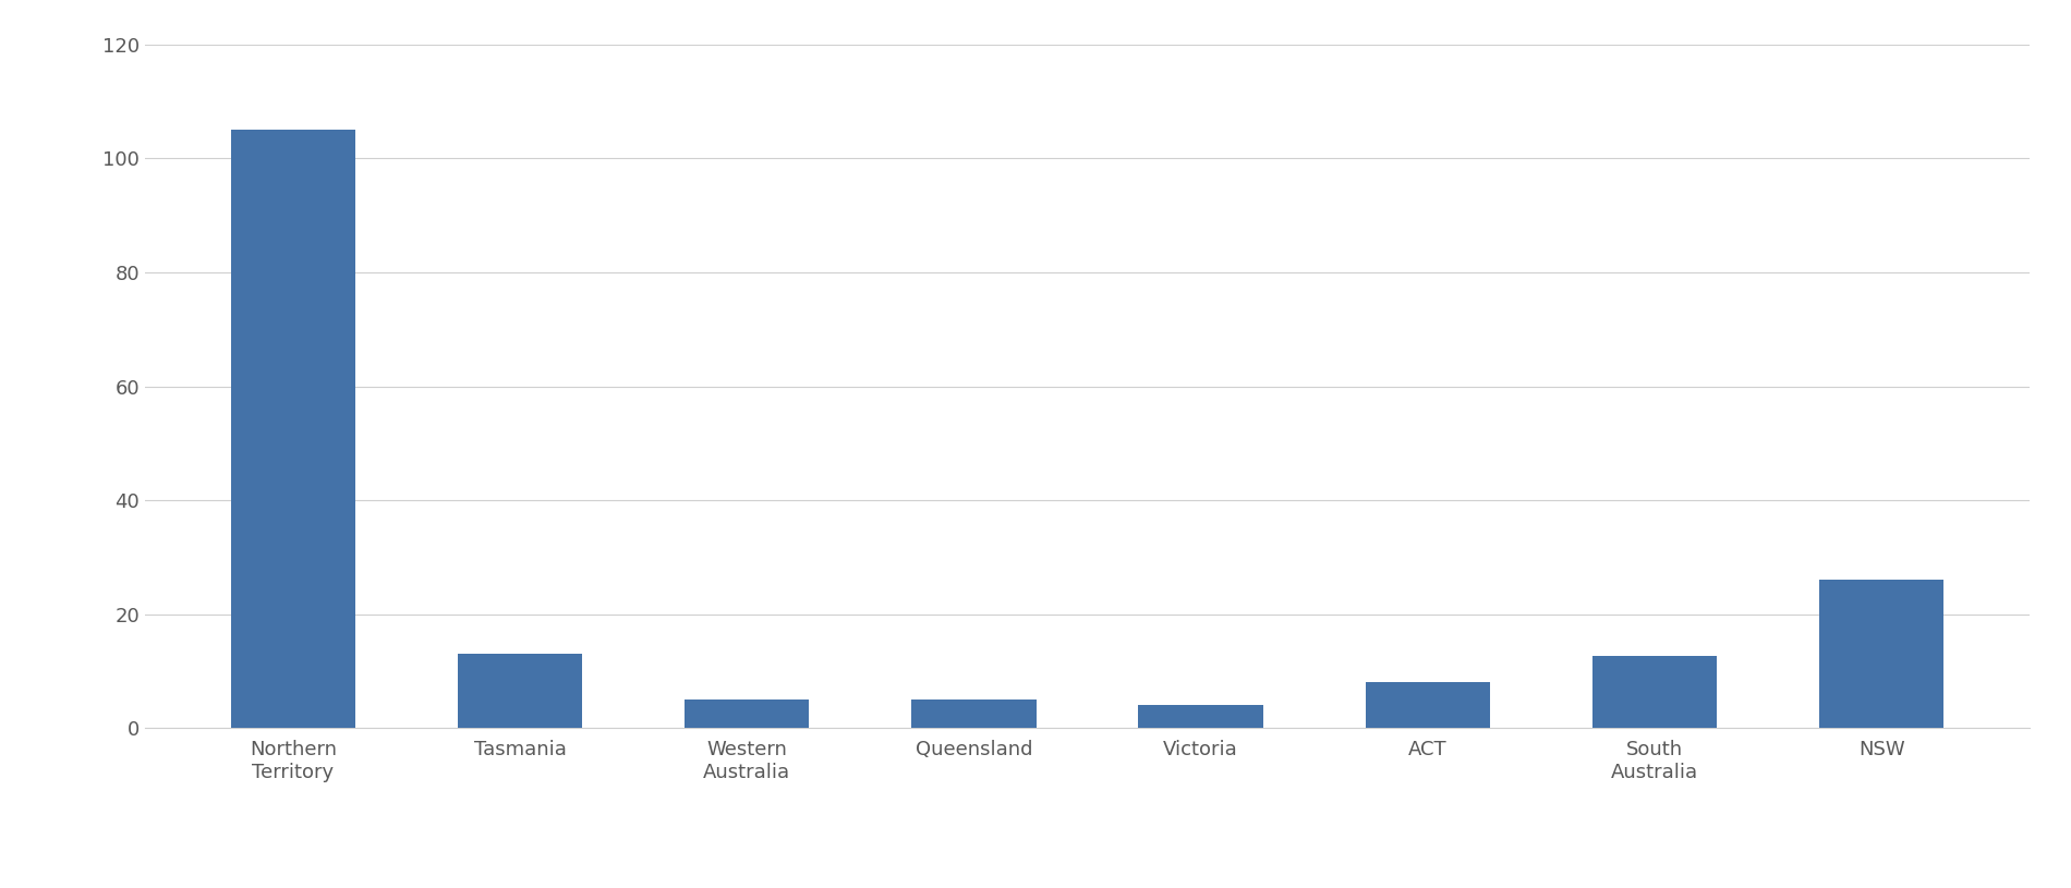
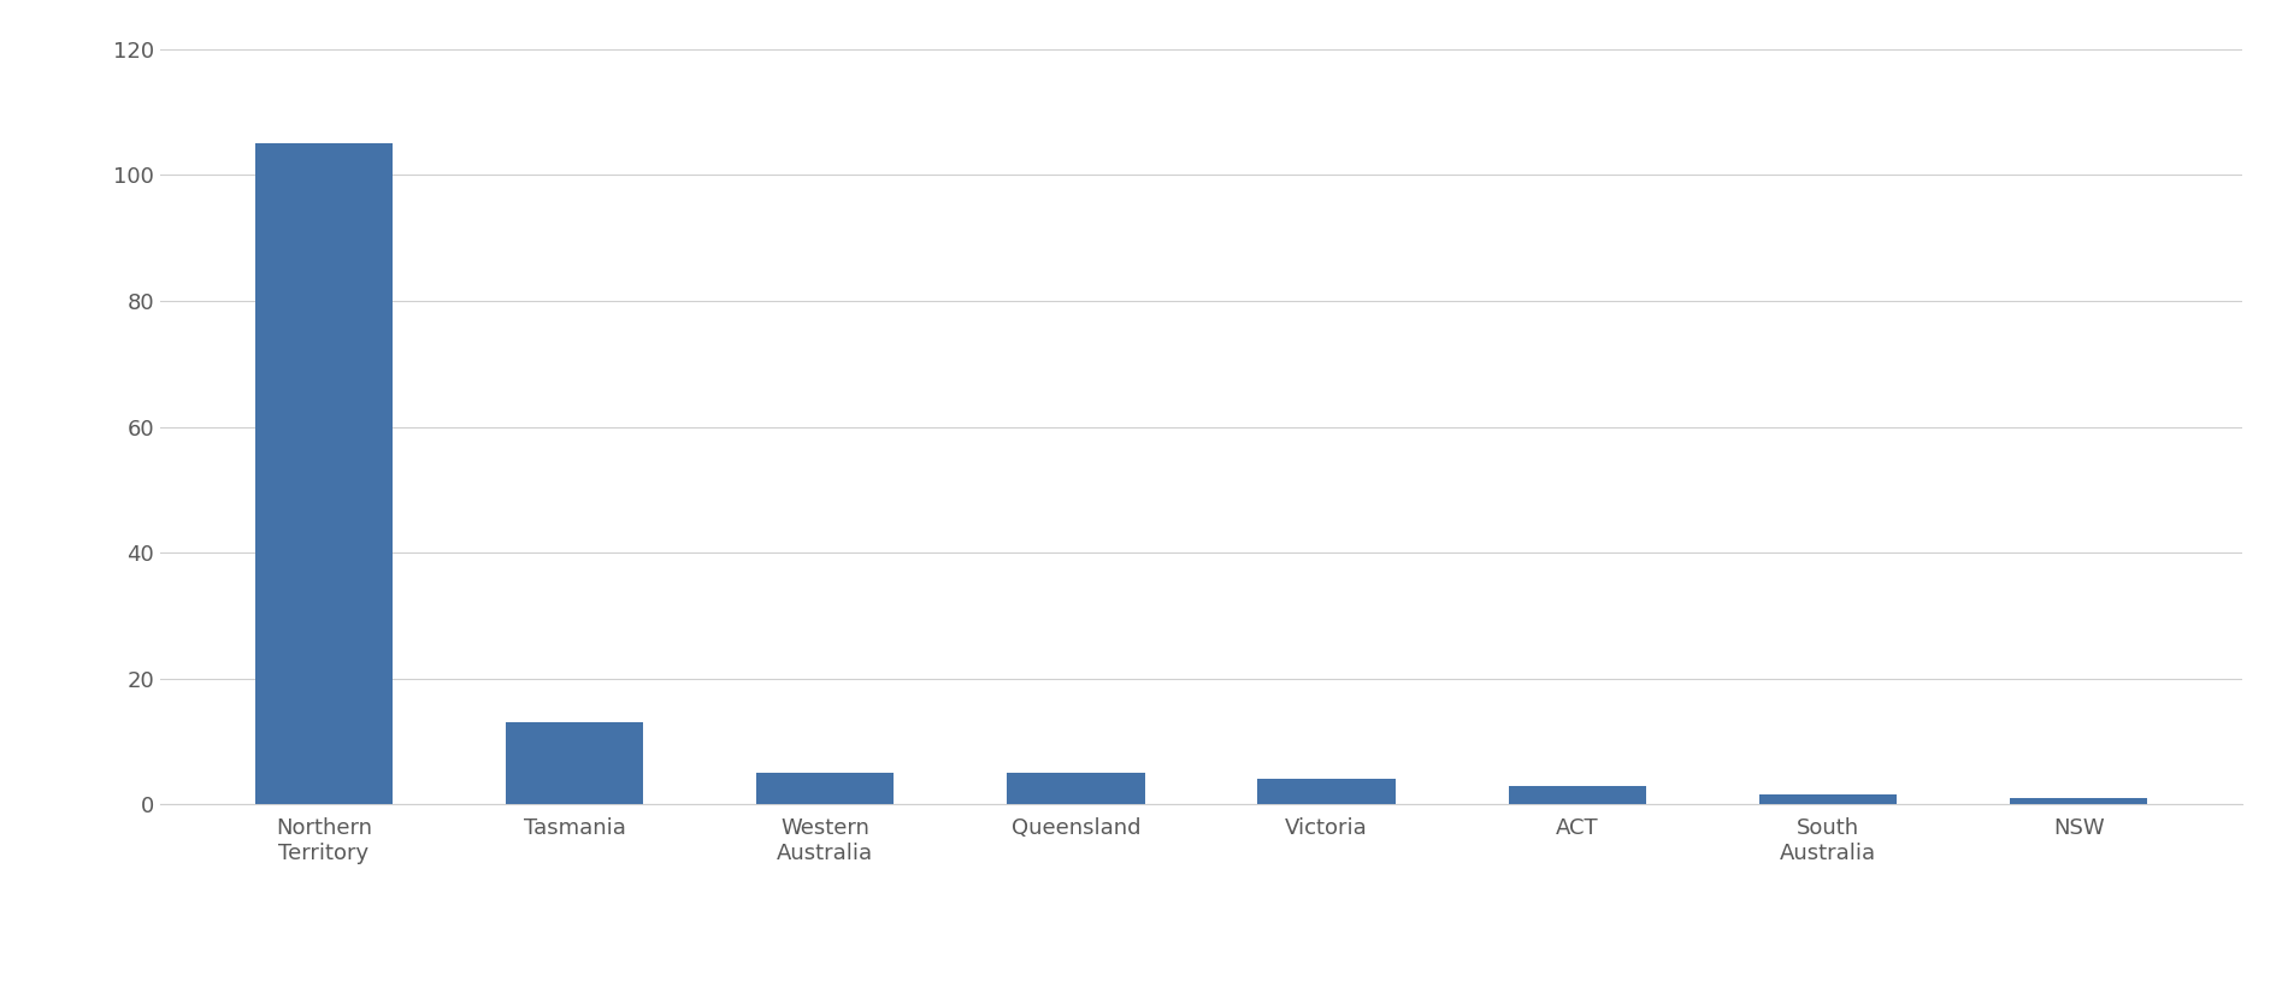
ACT: 8.0 -> 3.0
South Australia: 12.6 -> 1.5
NSW: 26.0 -> 1.0
